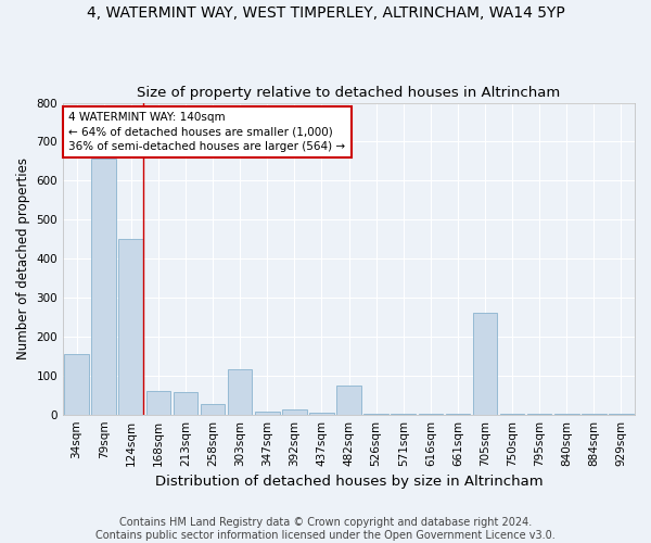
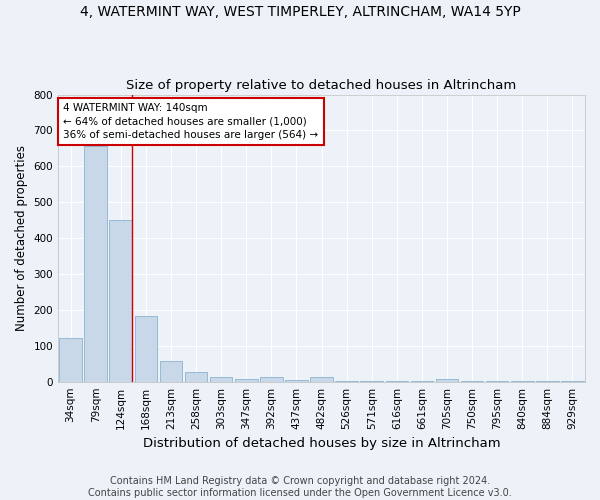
34sqm: 155 -> 122
168sqm: 60 -> 183
303sqm: 115 -> 13
482sqm: 75 -> 13
705sqm: 260 -> 8
